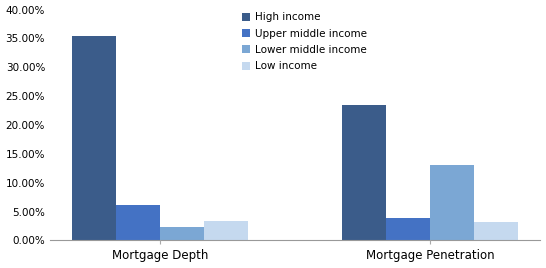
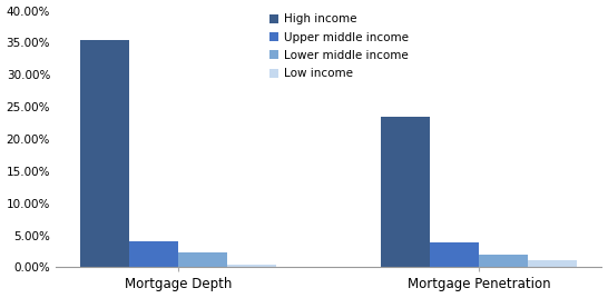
Upper middle income/Mortgage Depth: 6.2% -> 4.1%
Low income/Mortgage Depth: 3.4% -> 0.4%
Lower middle income/Mortgage Penetration: 13.0% -> 1.9%
Low income/Mortgage Penetration: 3.2% -> 1.1%
